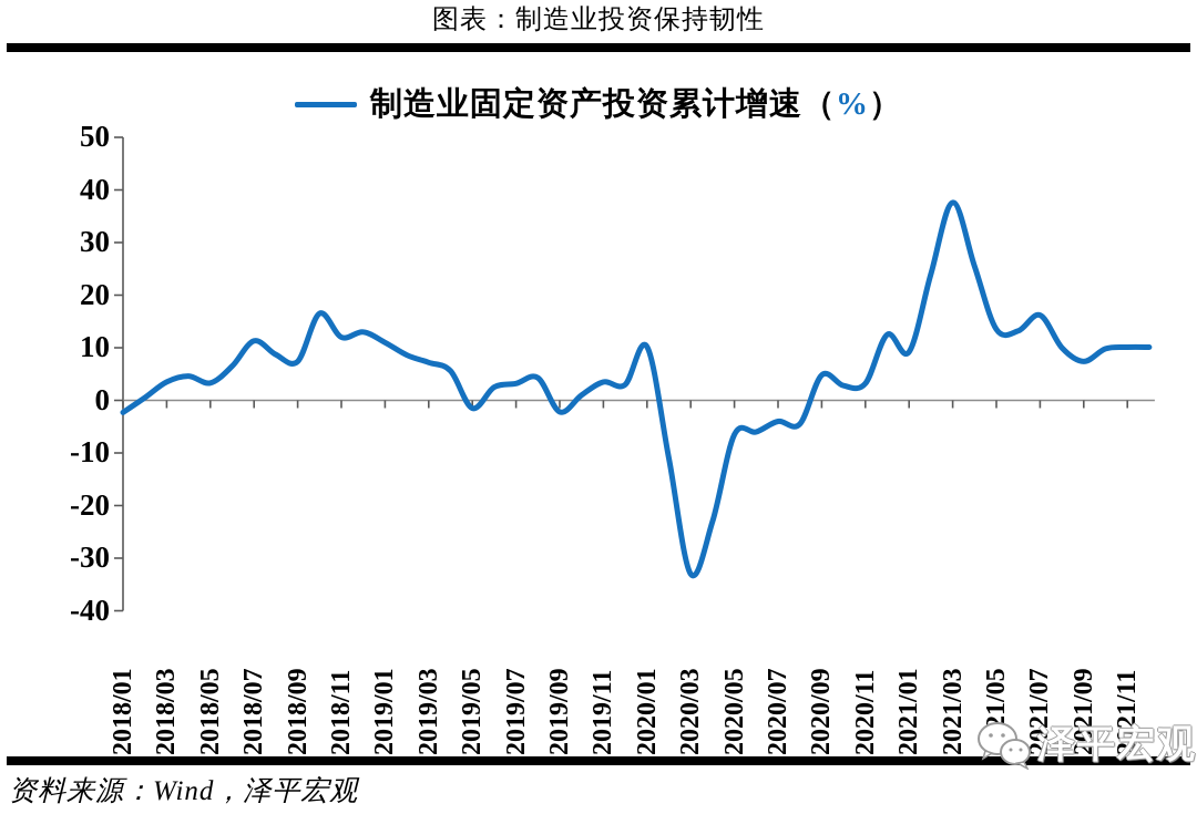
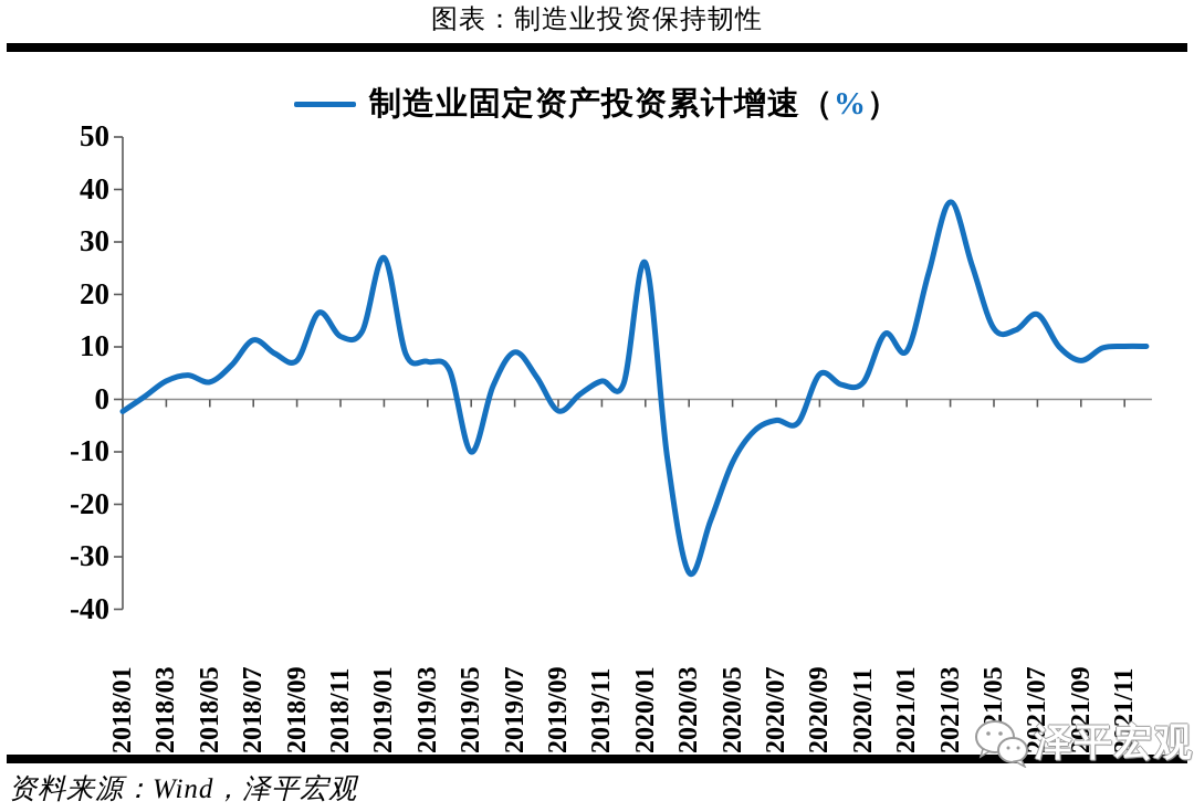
2019/01: 11 -> 27
2019/05: -2 -> -10
2019/07: 3 -> 9
2020/01: 10 -> 26
2020/05: -6 -> -12
